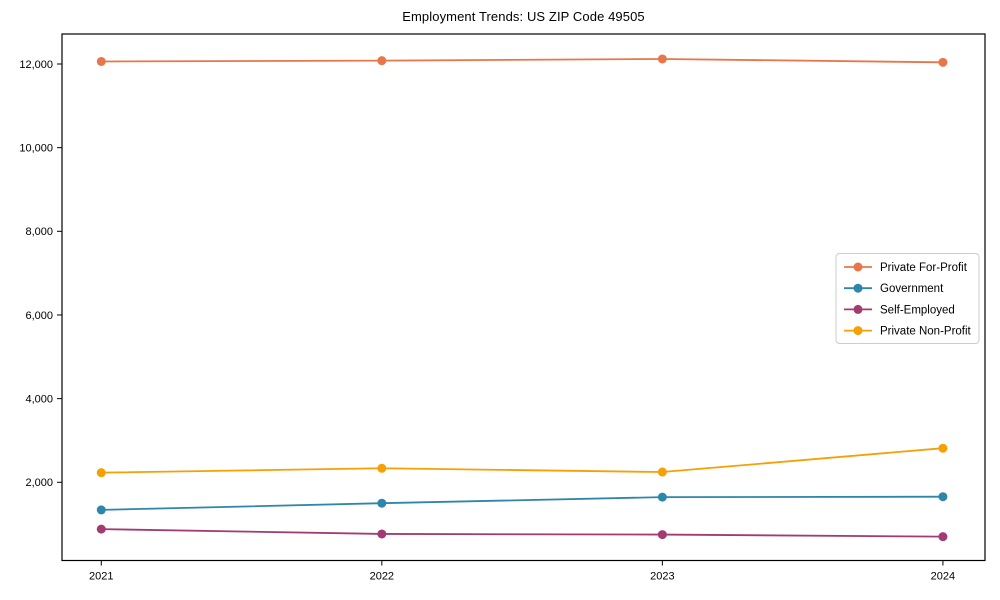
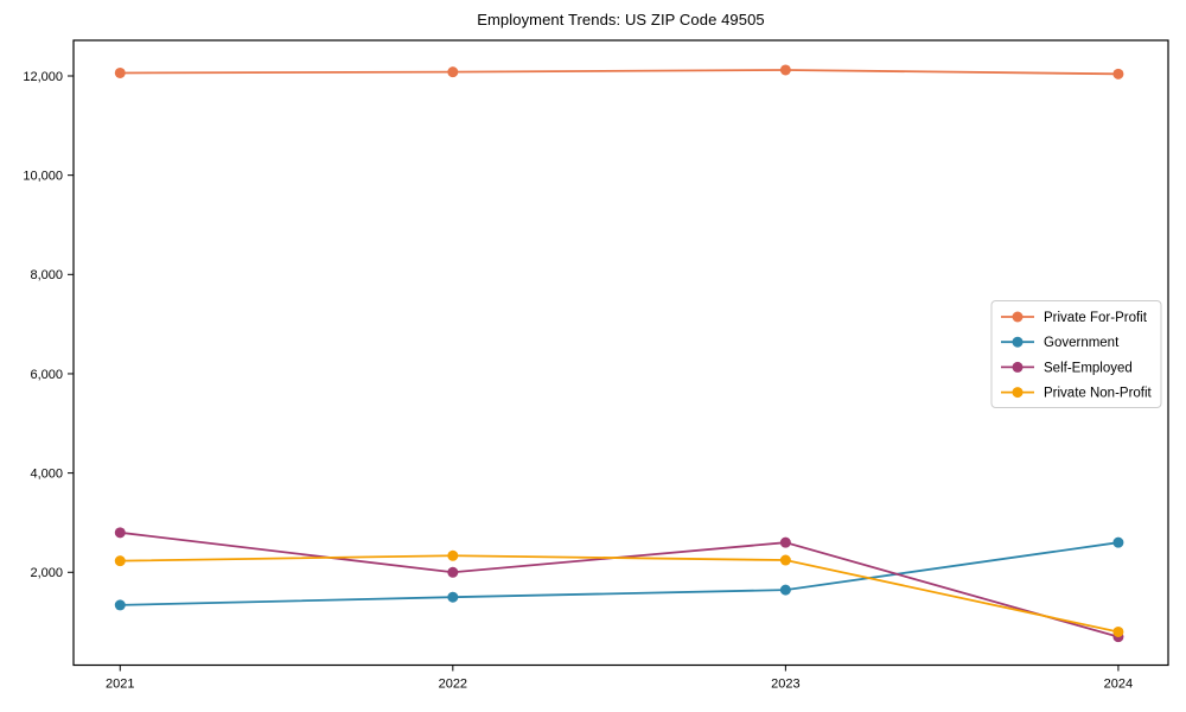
Self-Employed/2021: 900 -> 2800
Self-Employed/2022: 800 -> 2000
Self-Employed/2023: 800 -> 2600
Government/2024: 1700 -> 2600
Private Non-Profit/2024: 2800 -> 800
